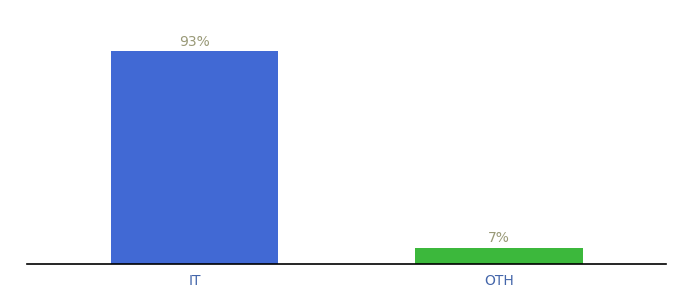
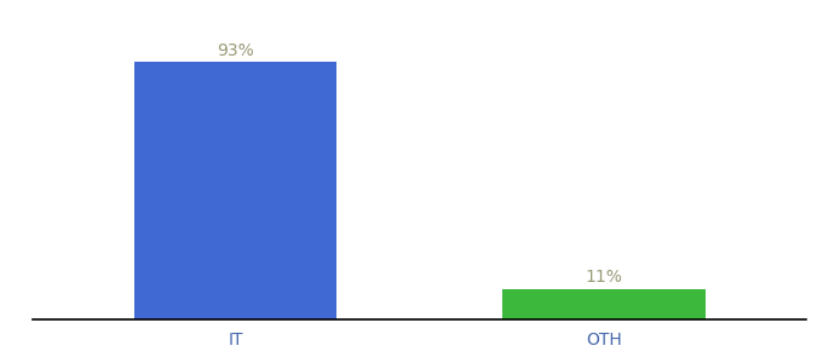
OTH: 7% -> 11%
